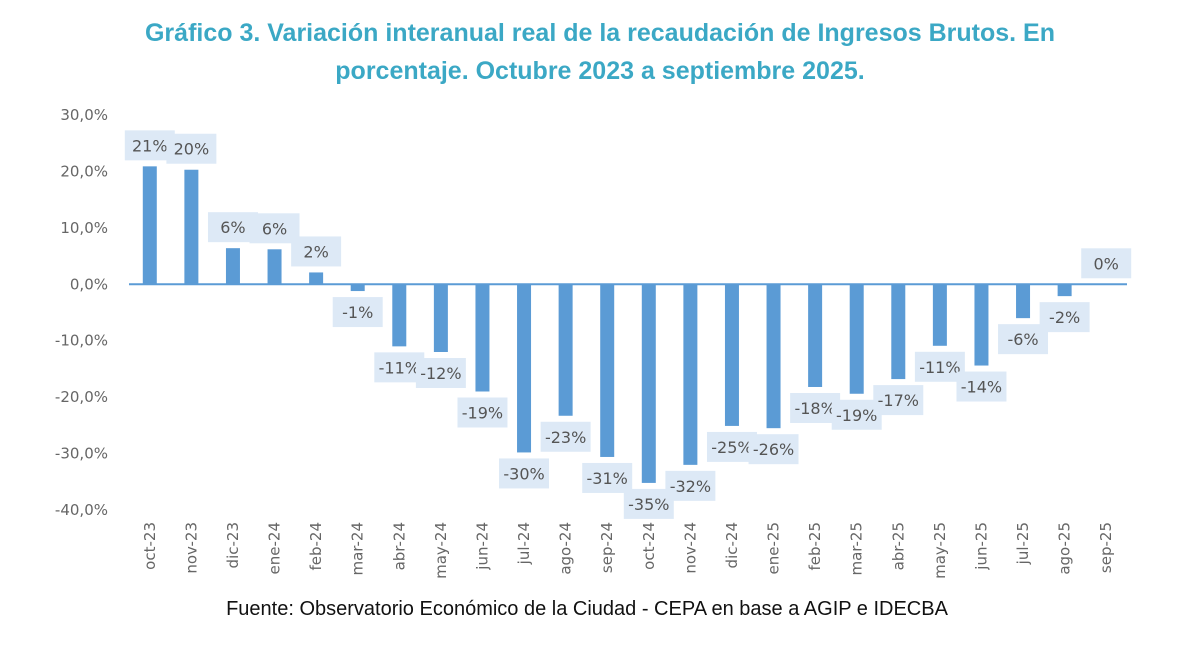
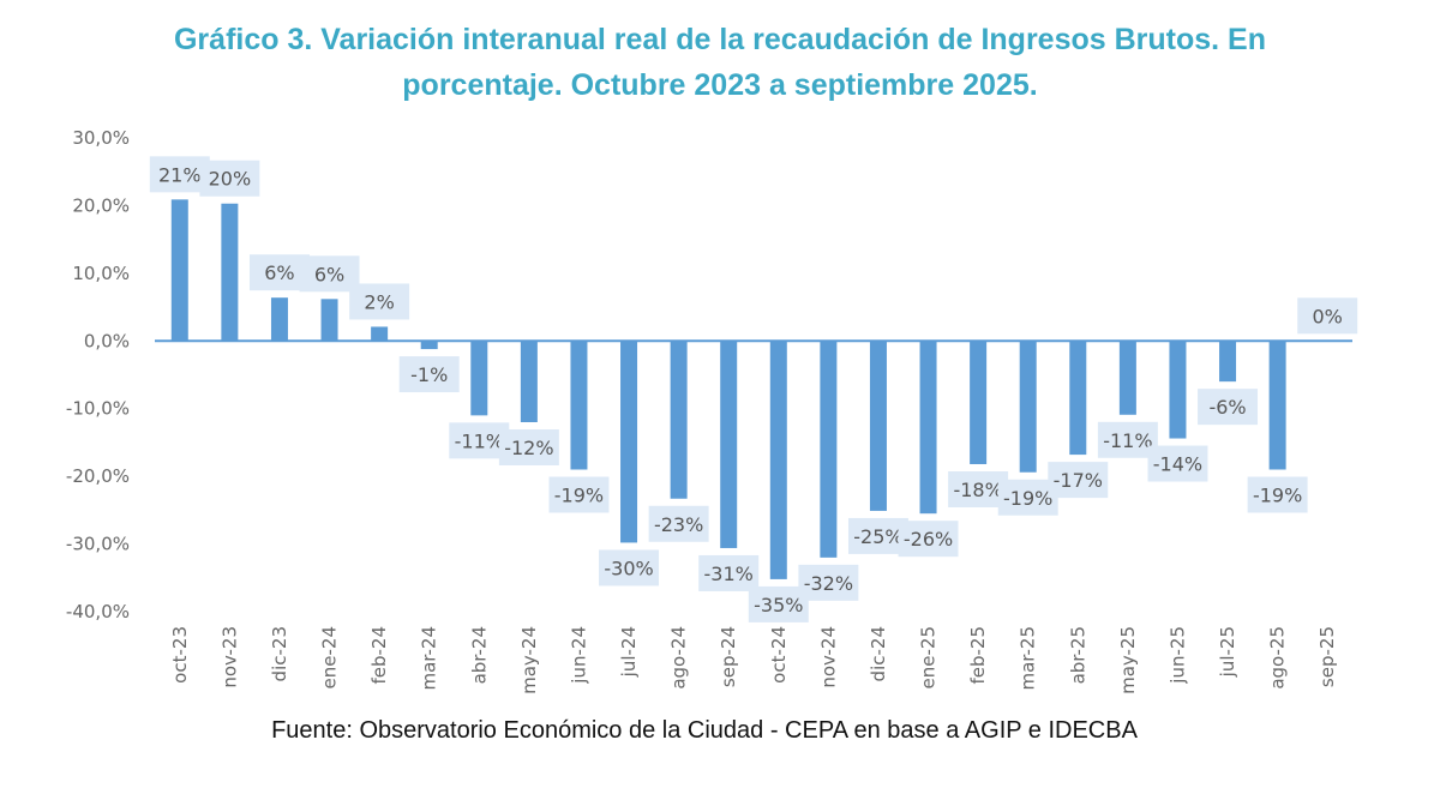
ago-25: -2% -> -19%
